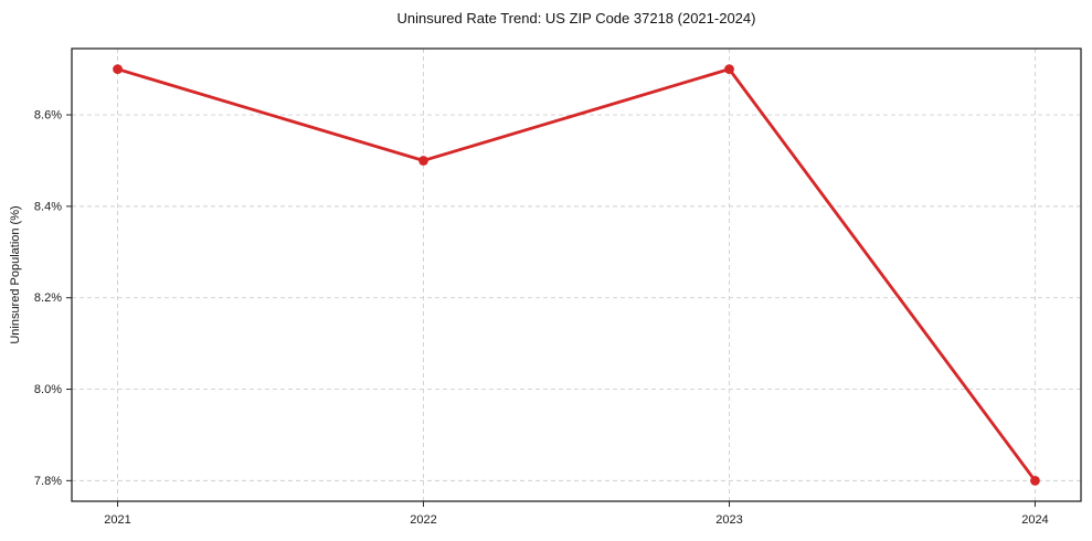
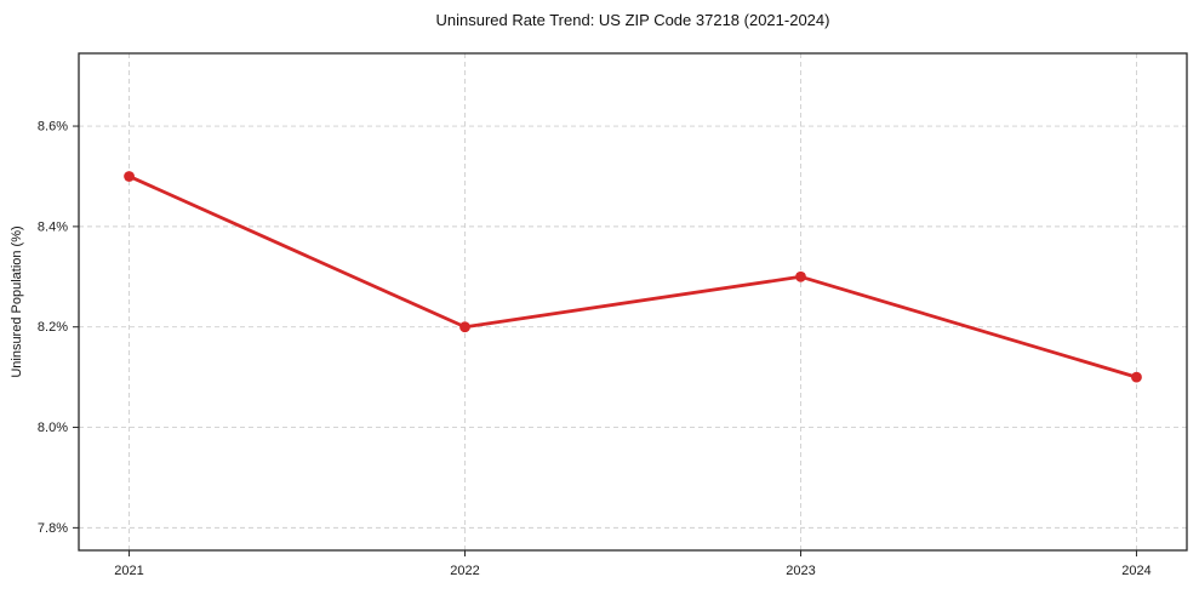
2021: 8.7% -> 8.5%
2022: 8.5% -> 8.2%
2023: 8.7% -> 8.3%
2024: 7.8% -> 8.1%
